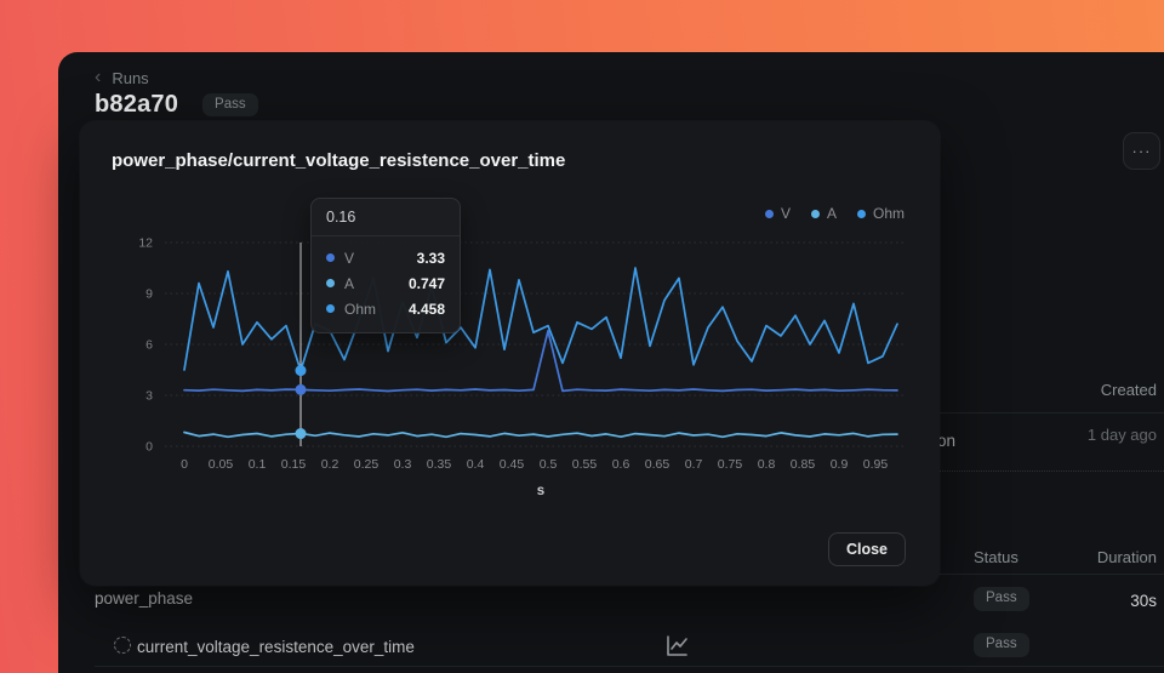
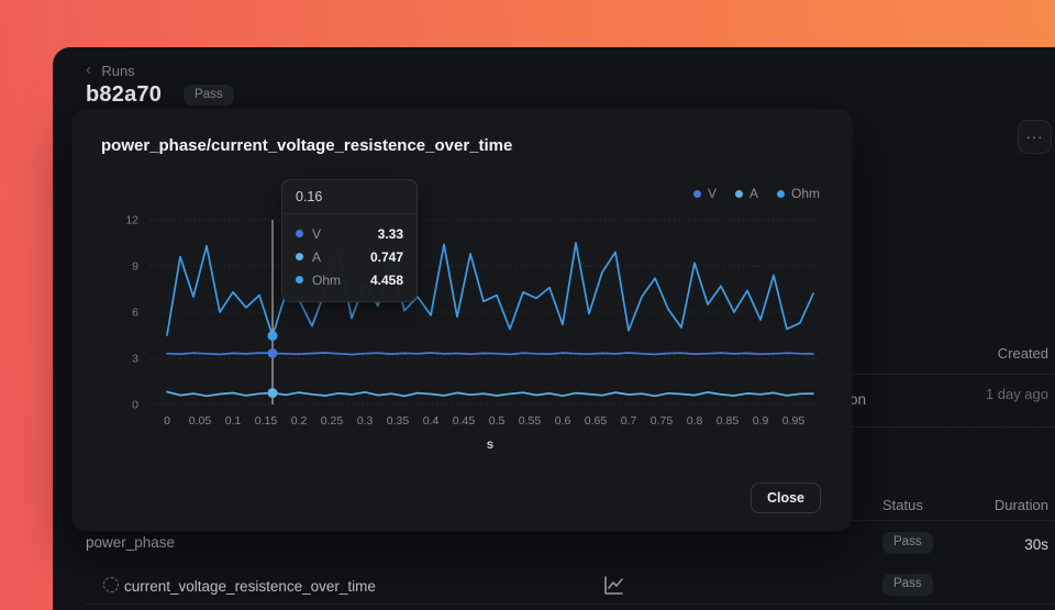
Ohm/0.3: 8.5 -> 7.9
V/0.5: 6.8 -> 3.3
Ohm/0.8: 7.1 -> 9.2
